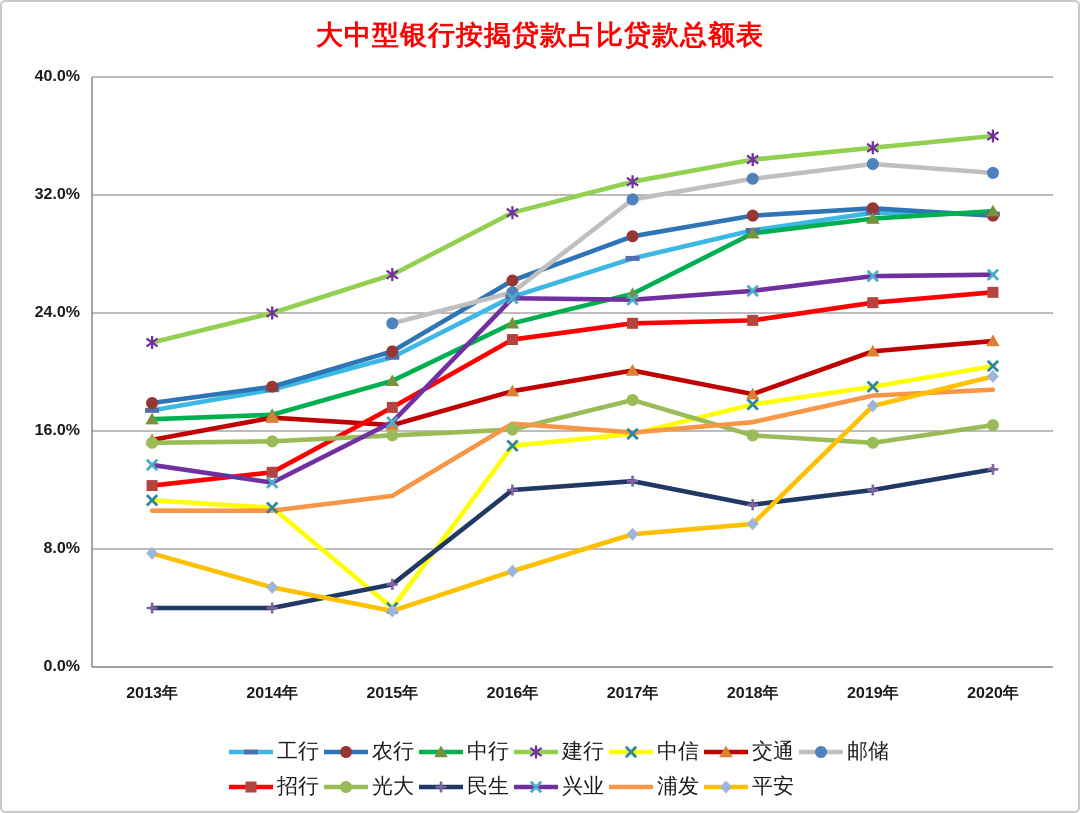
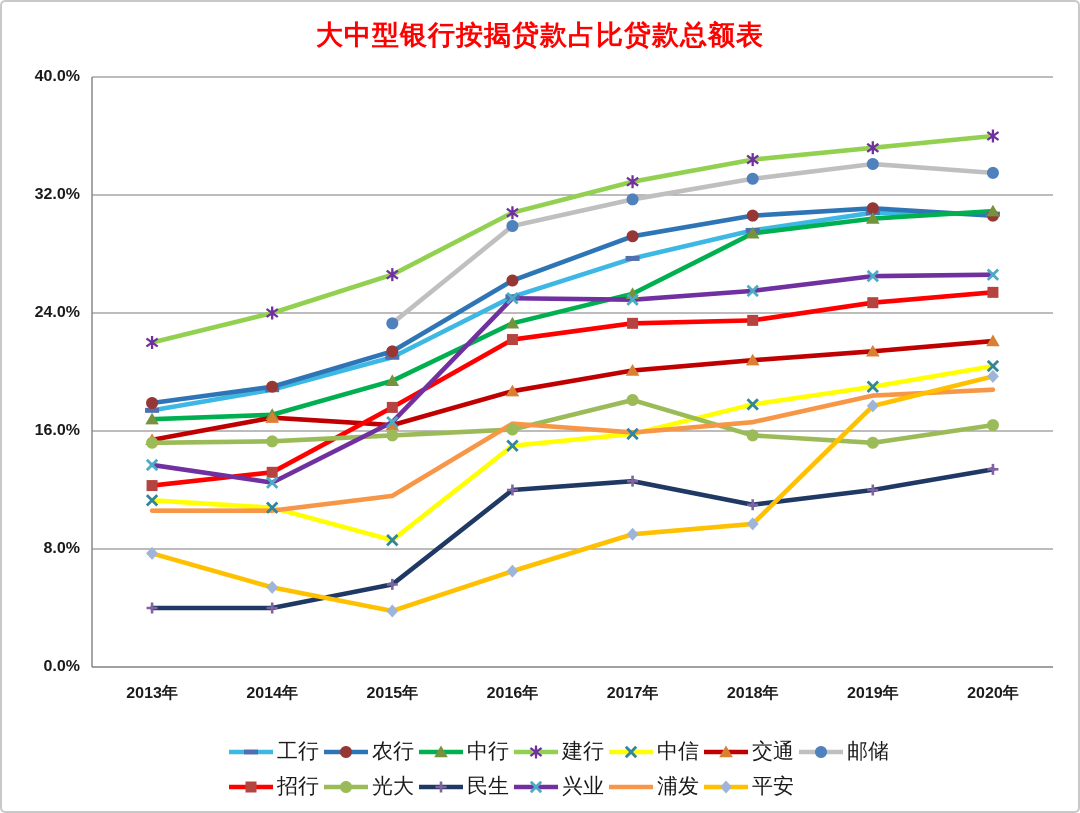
中信/2015年: 4.0% -> 8.6%
邮储/2016年: 25.4% -> 29.9%
交通/2018年: 18.5% -> 20.8%
